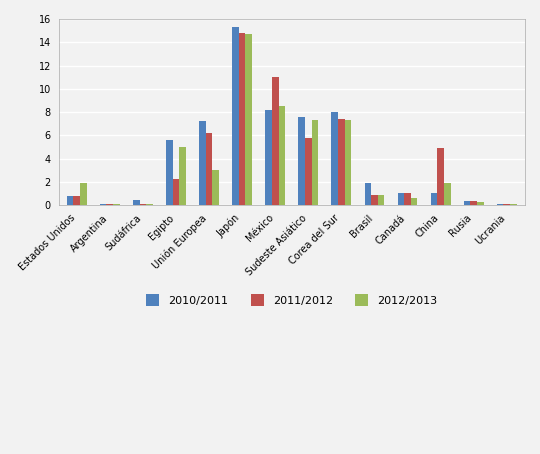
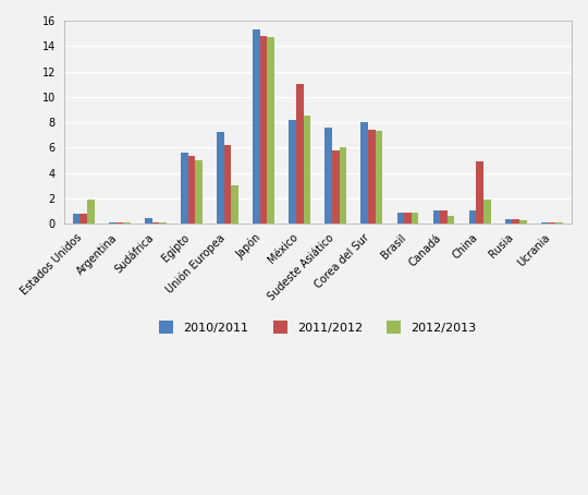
2011/2012/Egipto: 2.2 -> 5.3
2012/2013/Sudeste Asiático: 7.3 -> 6.0
2010/2011/Brasil: 1.9 -> 0.9
